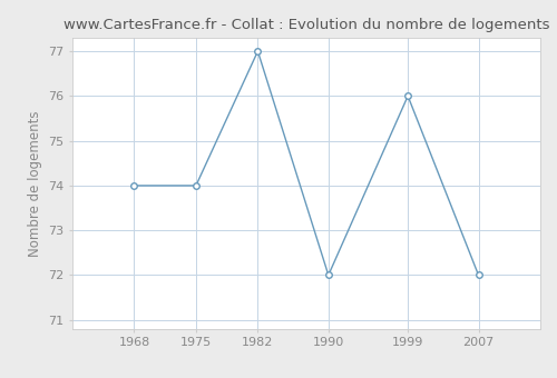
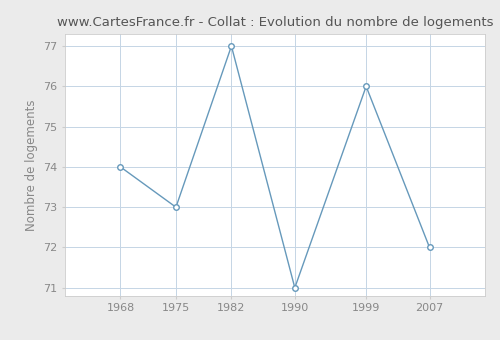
1975: 74 -> 73
1990: 72 -> 71
